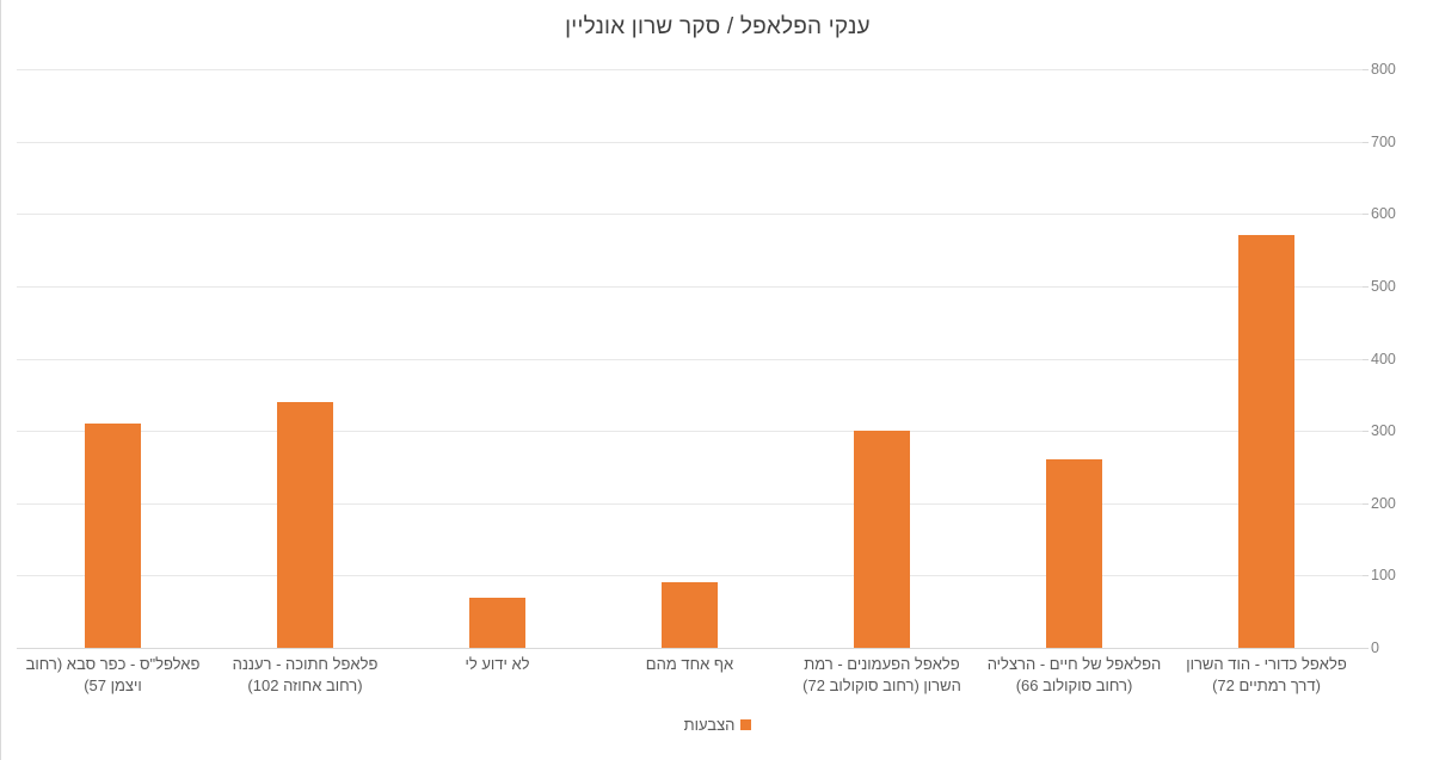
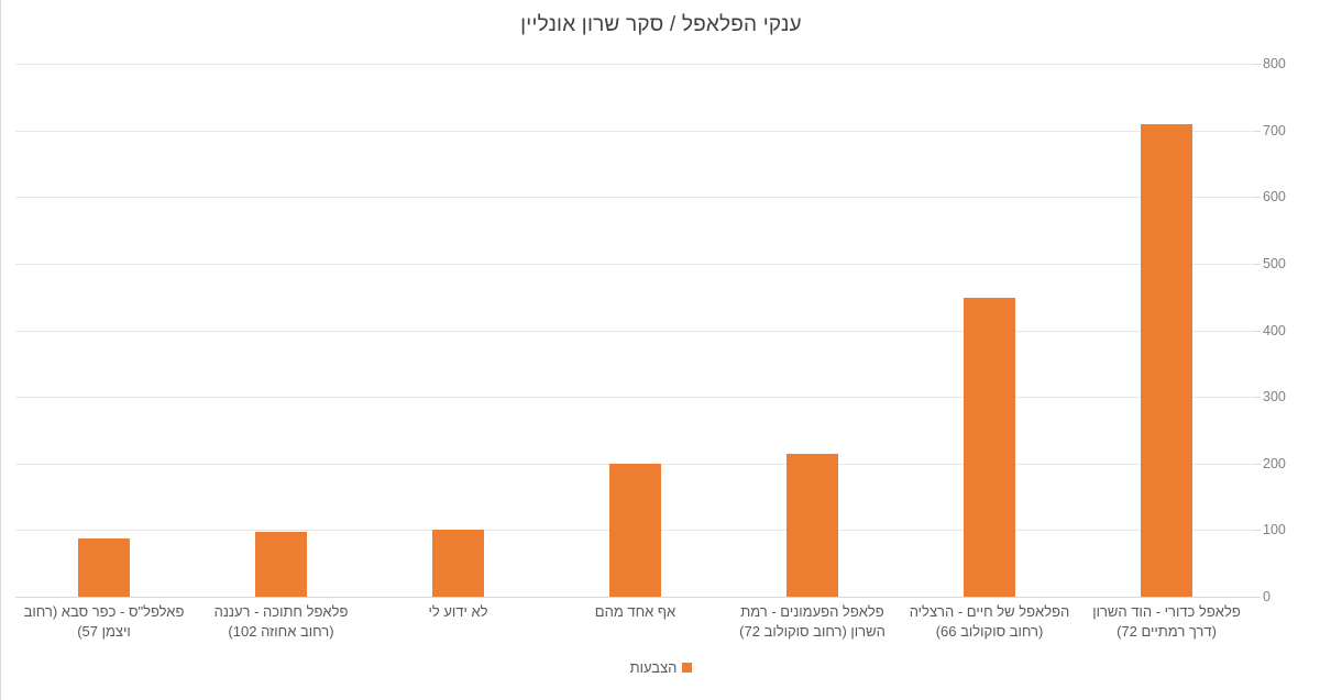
פלאפל כדורי - הוד השרון (דרך רמתיים 72): 570 -> 710
הפלאפל של חיים - הרצליה (רחוב סוקולוב 66): 260 -> 450
פלאפל הפעמונים - רמת השרון (רחוב סוקולוב 72): 300 -> 210
אף אחד מהם: 90 -> 200
לא ידוע לי: 70 -> 100
פלאפל חתוכה - רעננה (רחוב אחוזה 102): 340 -> 100
פאלפל"ס - כפר סבא (רחוב ויצמן 57): 310 -> 90
